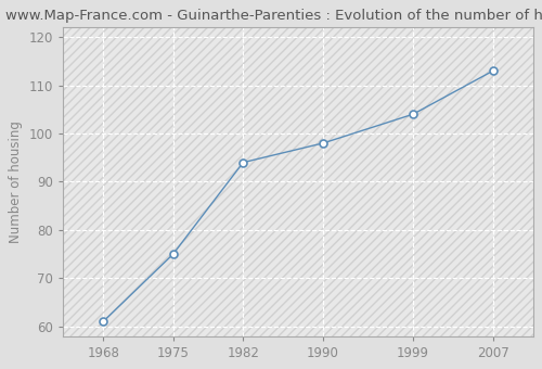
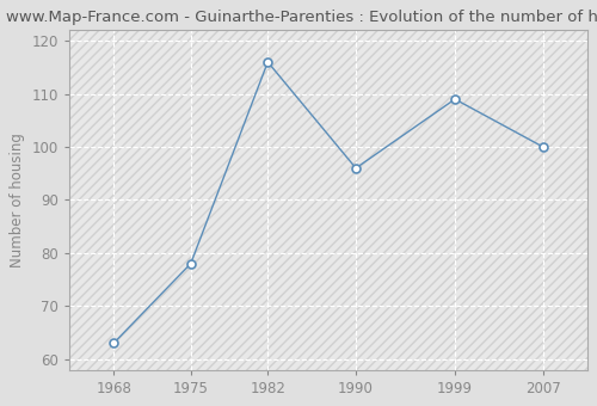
1968: 61 -> 63
1975: 75 -> 78
1982: 94 -> 116
1990: 98 -> 96
1999: 104 -> 109
2007: 113 -> 100
